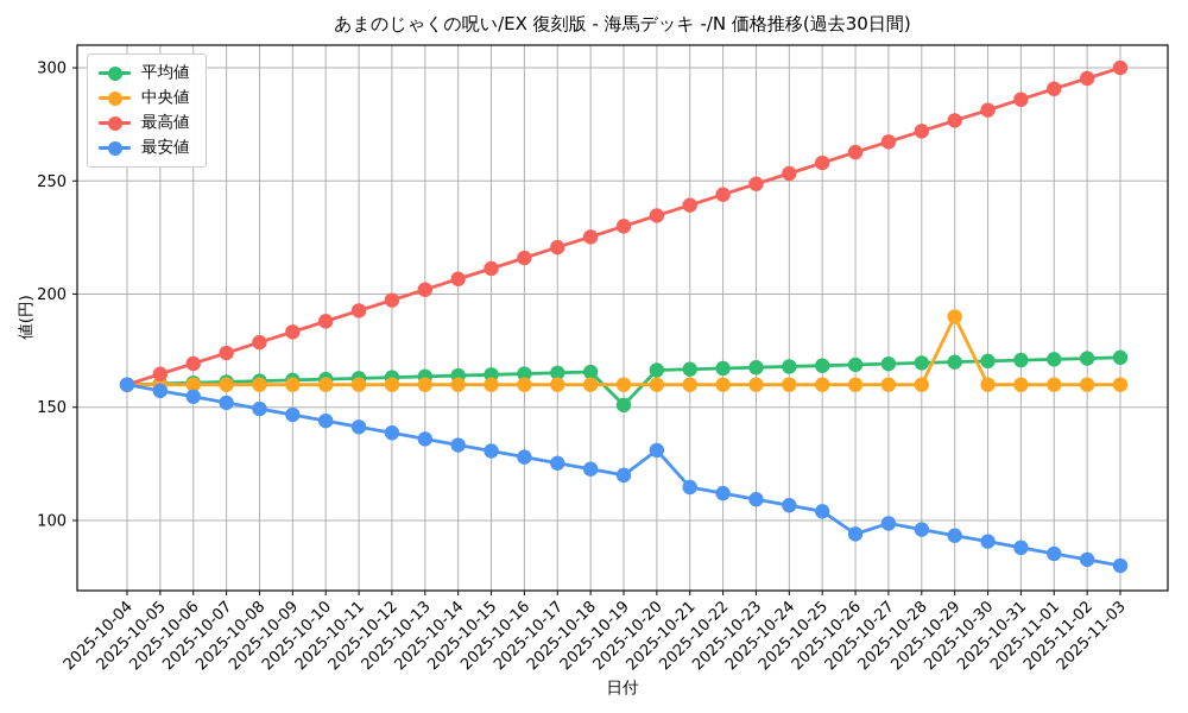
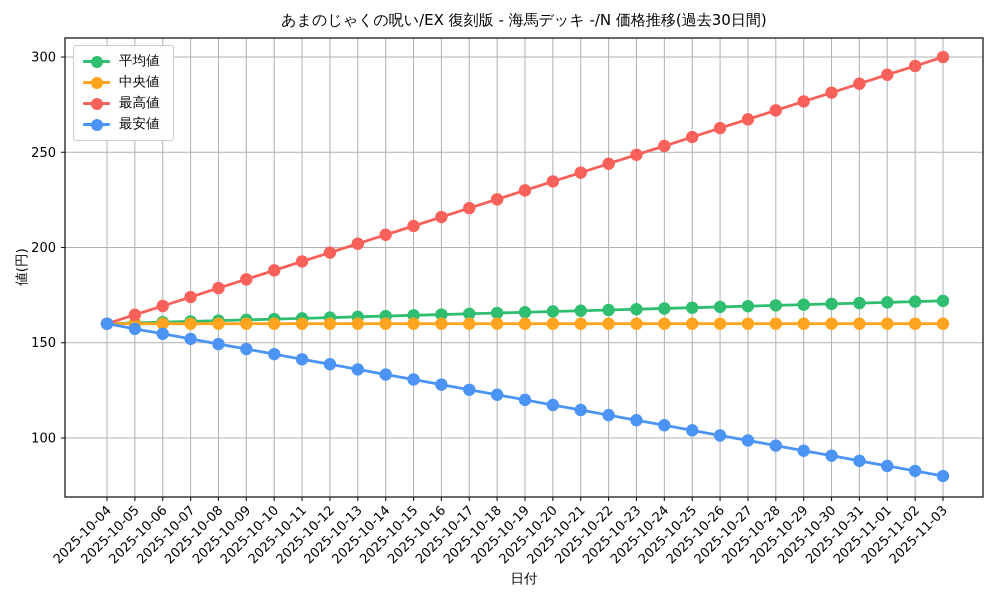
平均値/2025-10-19: 151 -> 166
最安値/2025-10-20: 131 -> 117
最安値/2025-10-26: 94 -> 101
中央値/2025-10-29: 190 -> 160
